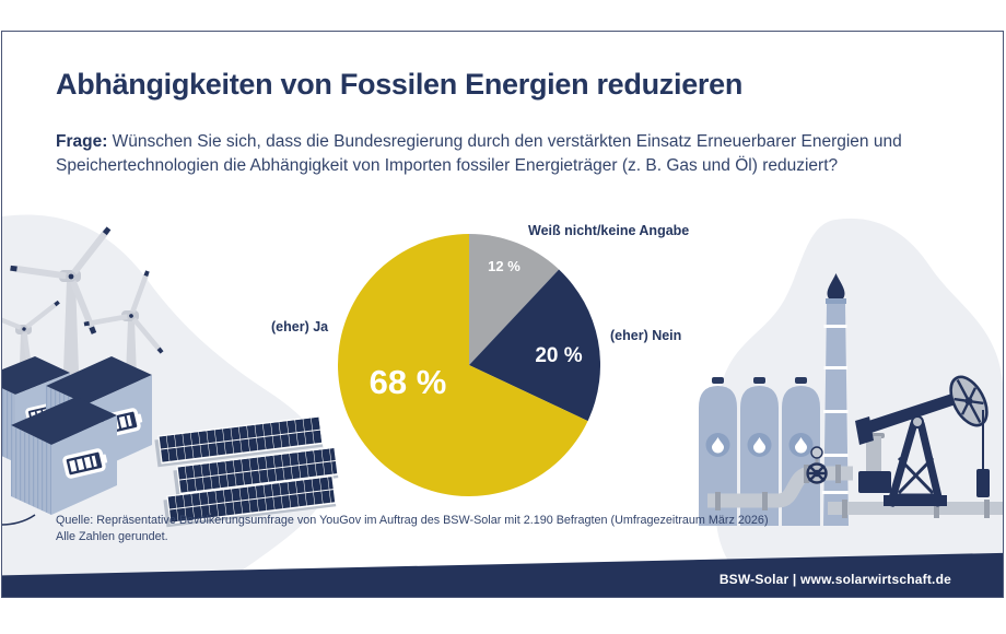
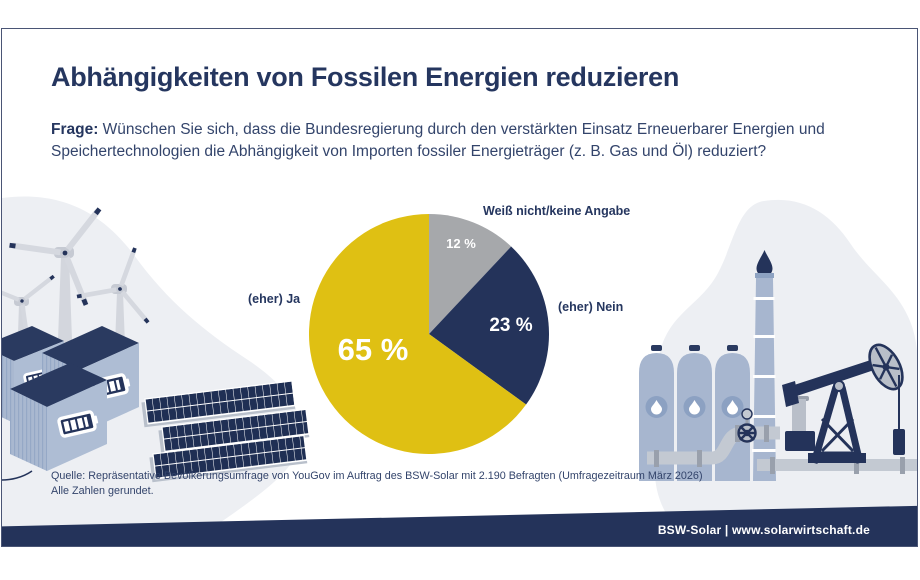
(eher) Nein: 20 -> 23
(eher) Ja: 68 -> 65
